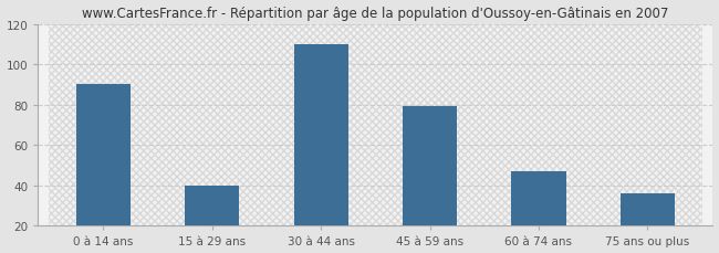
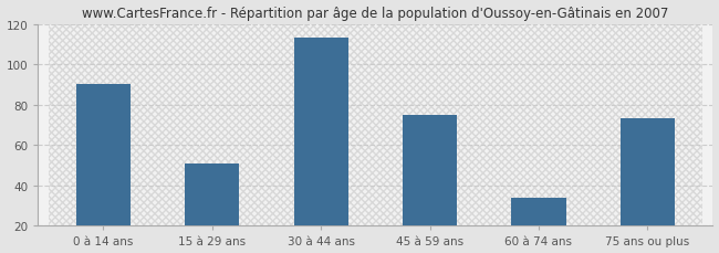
15 à 29 ans: 40 -> 51
30 à 44 ans: 110 -> 113
45 à 59 ans: 79 -> 75
60 à 74 ans: 47 -> 34
75 ans ou plus: 36 -> 73
